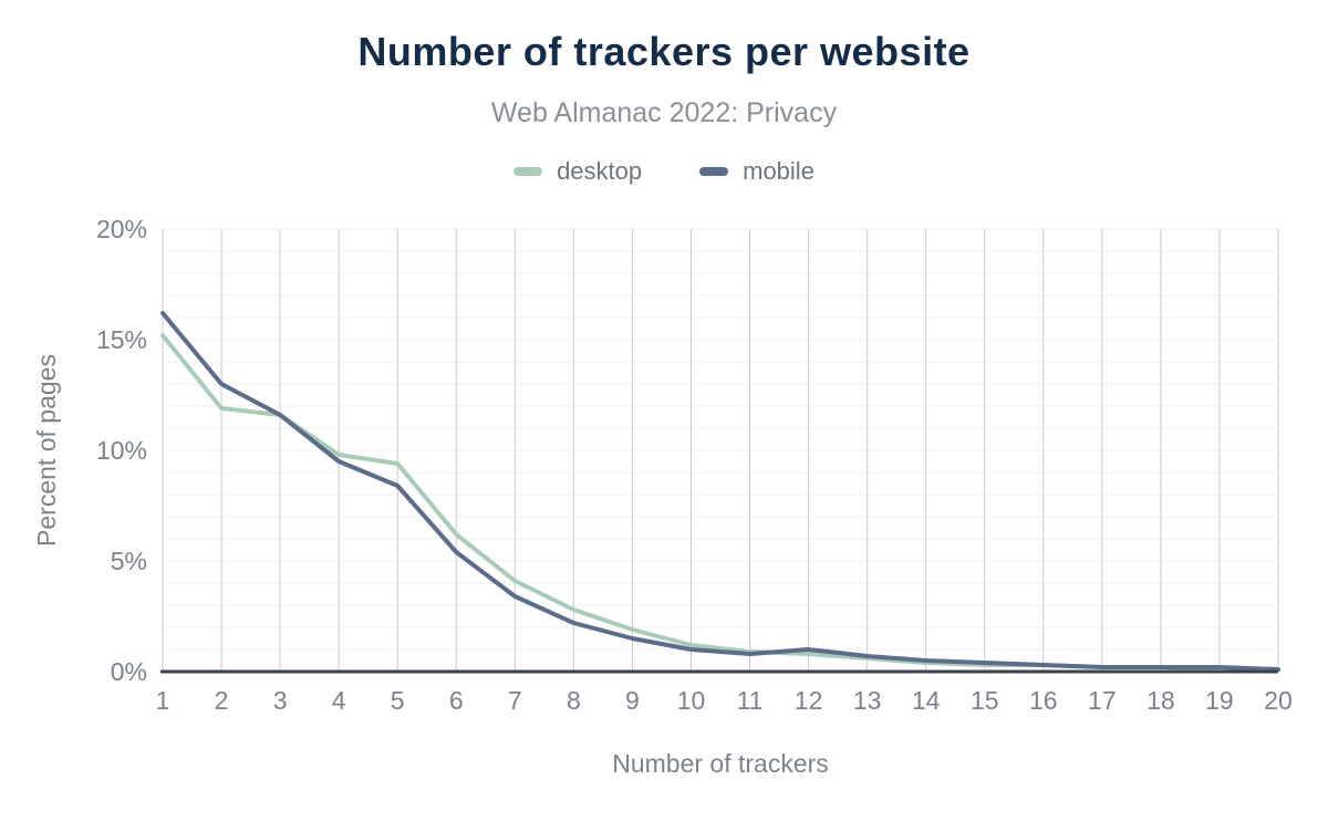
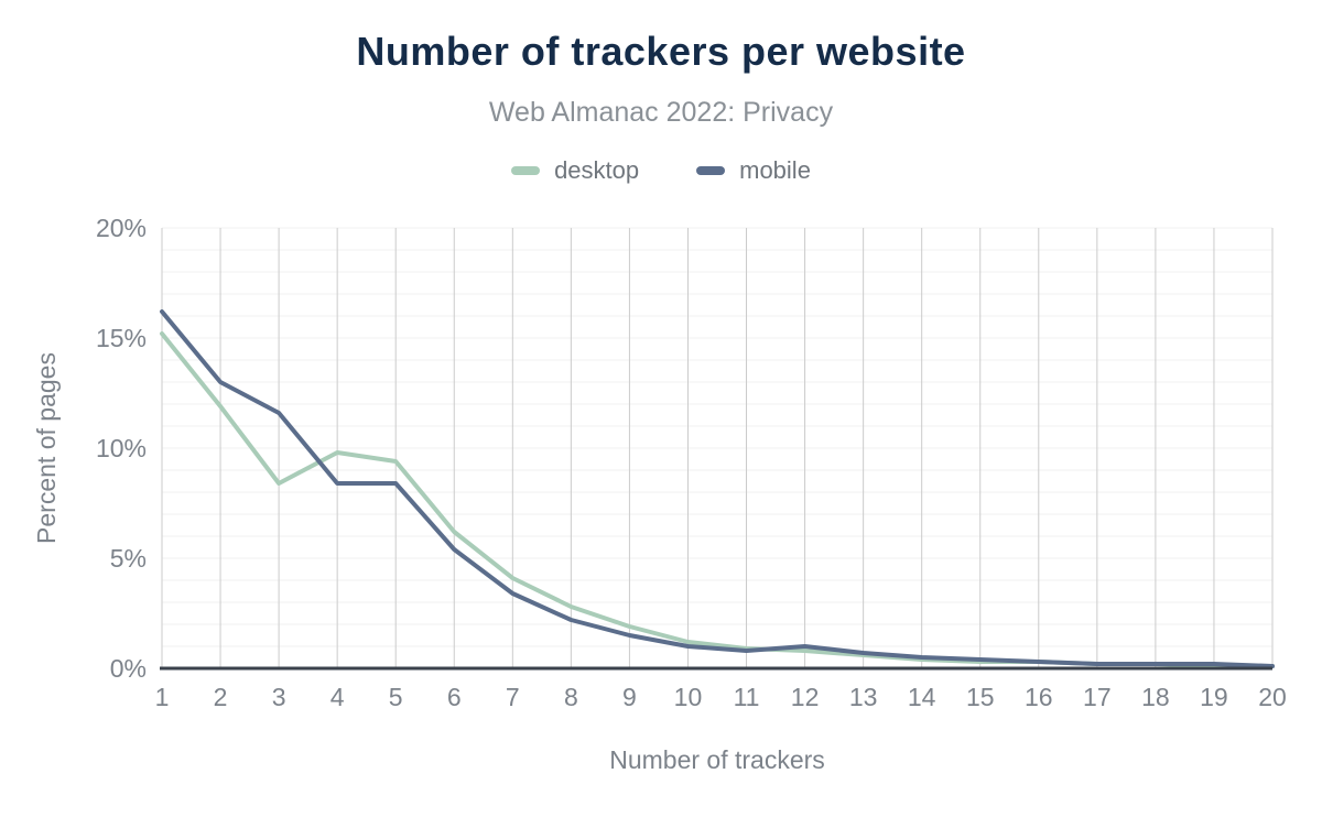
desktop/3: 11.6% -> 8.4%
mobile/4: 9.5% -> 8.4%
